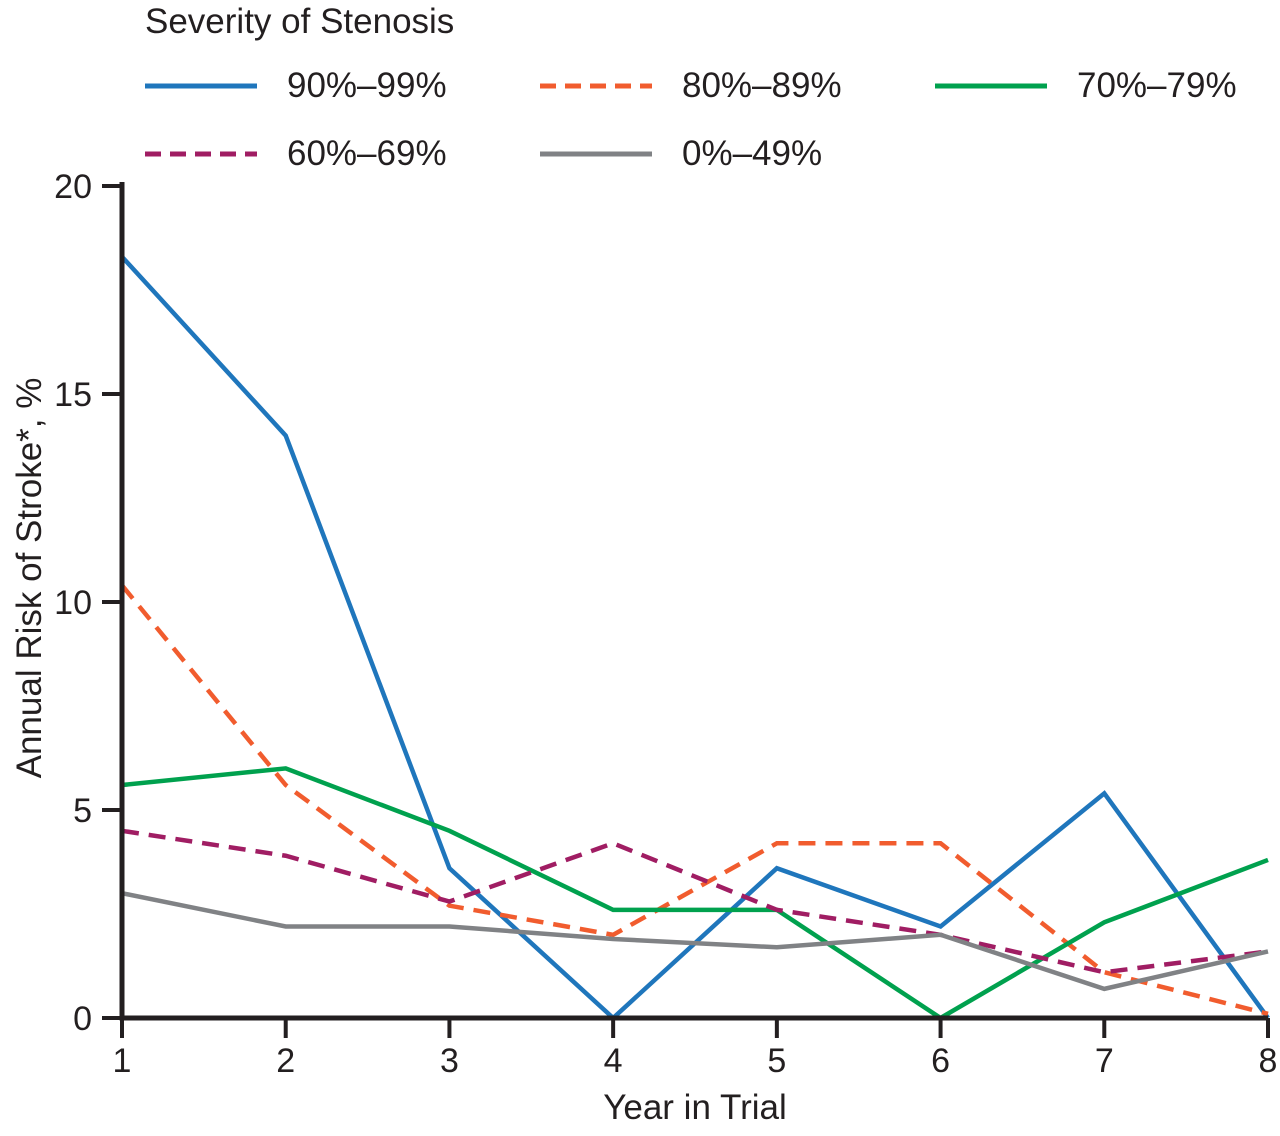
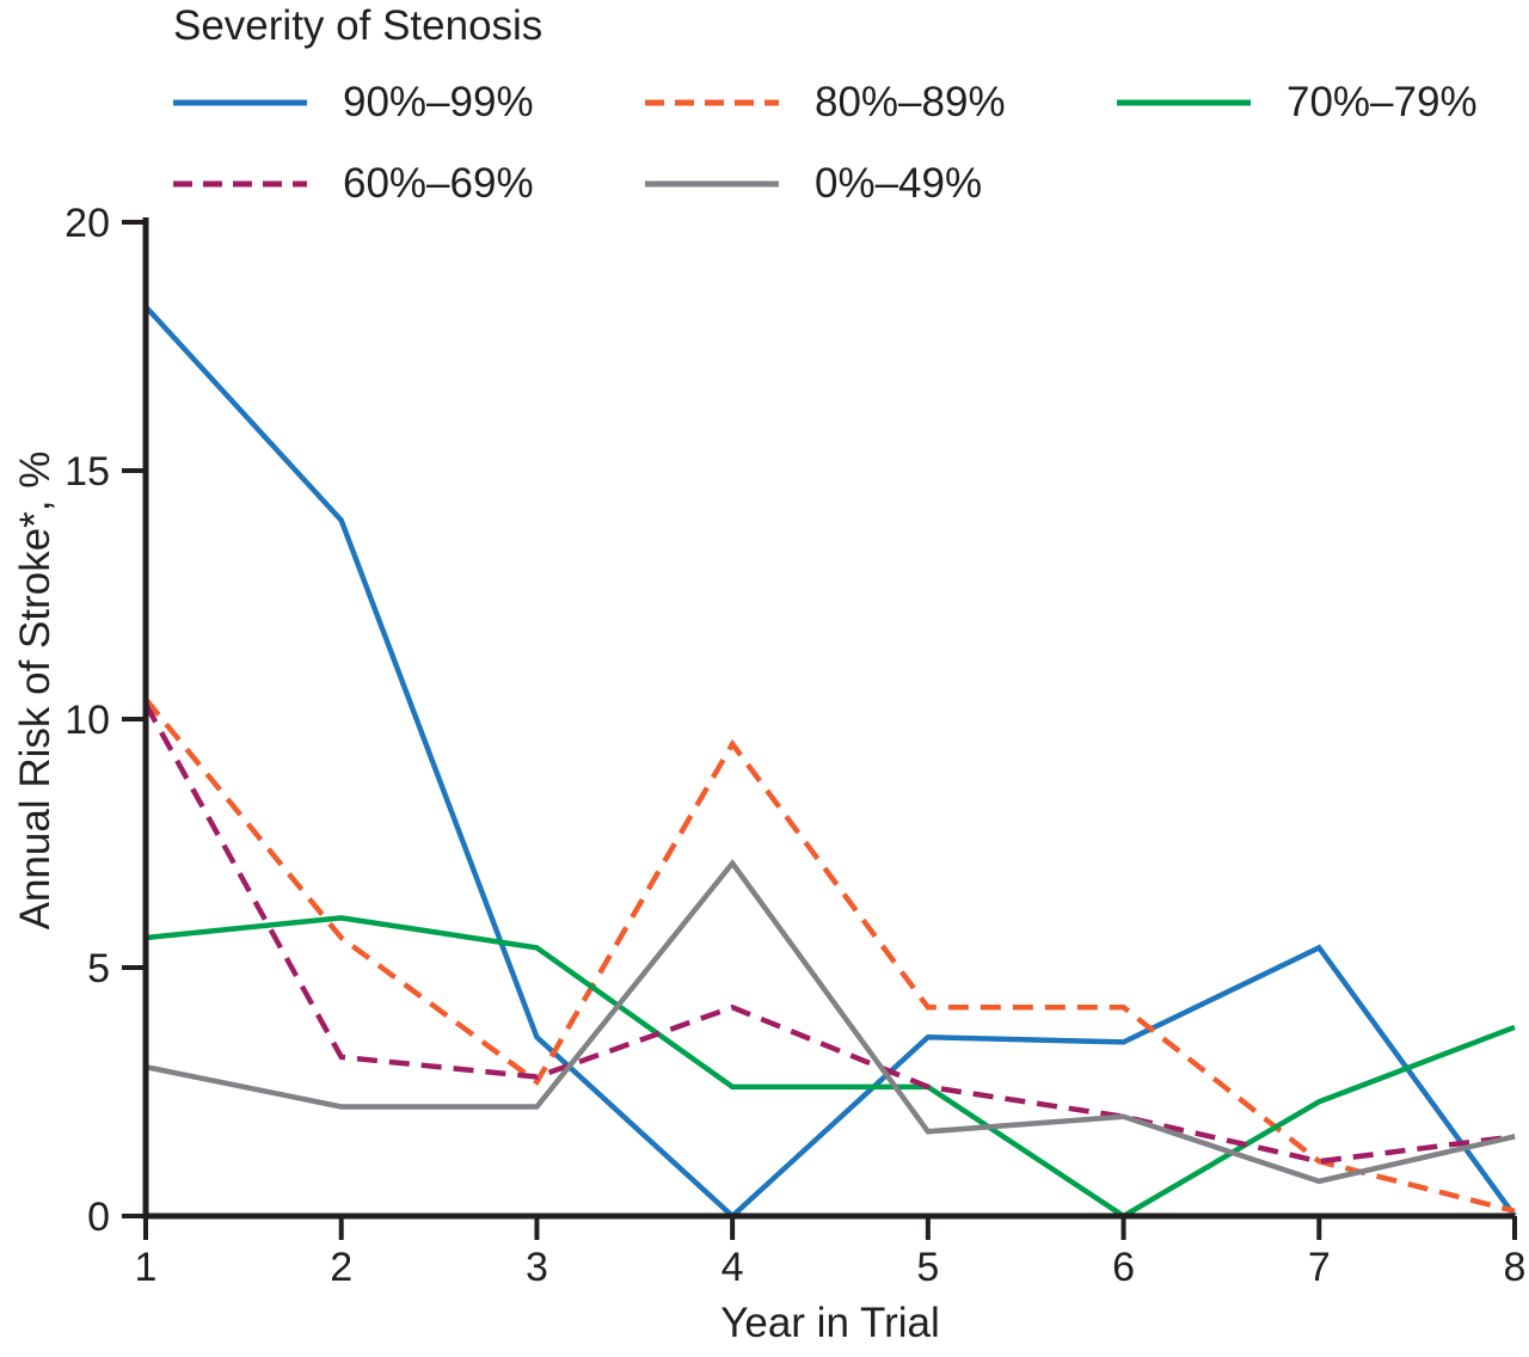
60%–69%/1: 4.5 -> 10.3
60%–69%/2: 3.9 -> 3.2
70%–79%/3: 4.5 -> 5.4
80%–89%/4: 2.0 -> 9.5
0%–49%/4: 1.9 -> 7.1
90%–99%/6: 2.2 -> 3.5
